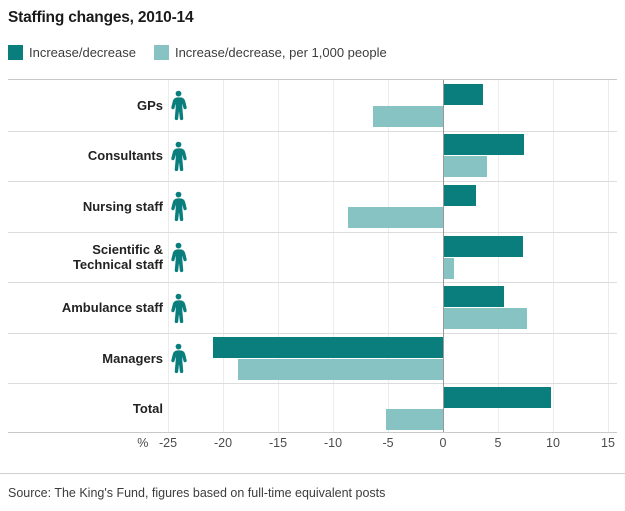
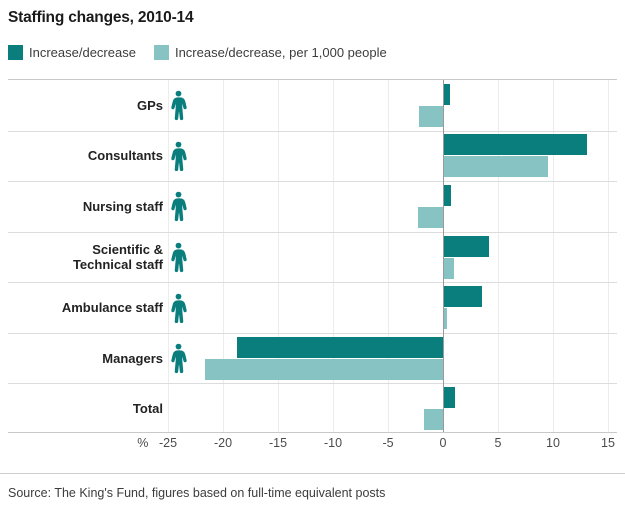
Increase/decrease/GPs: 3.6 -> 0.6
Increase/decrease, per 1,000 people/GPs: -6.4 -> -2.2
Increase/decrease/Consultants: 7.4 -> 13.1
Increase/decrease, per 1,000 people/Consultants: 4.0 -> 9.5
Increase/decrease/Nursing staff: 3.0 -> 0.7
Increase/decrease, per 1,000 people/Nursing staff: -8.6 -> -2.3
Increase/decrease/Scientific & Technical staff: 7.3 -> 4.2
Increase/decrease/Ambulance staff: 5.5 -> 3.5
Increase/decrease, per 1,000 people/Ambulance staff: 7.6 -> 0.4
Increase/decrease/Managers: -20.9 -> -18.7
Increase/decrease, per 1,000 people/Managers: -18.6 -> -21.6
Increase/decrease/Total: 9.8 -> 1.1
Increase/decrease, per 1,000 people/Total: -5.2 -> -1.7
